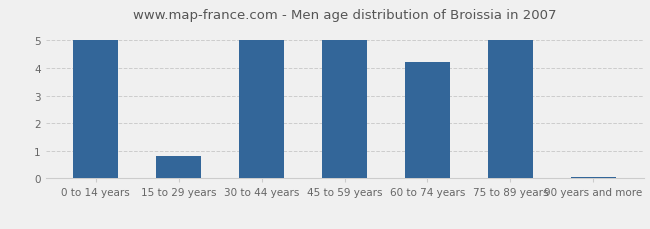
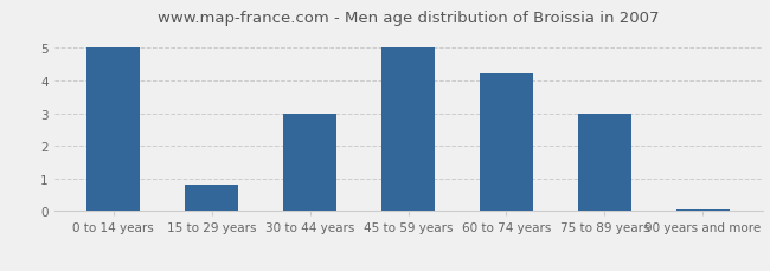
30 to 44 years: 5.00 -> 3.00
75 to 89 years: 5.00 -> 3.00
